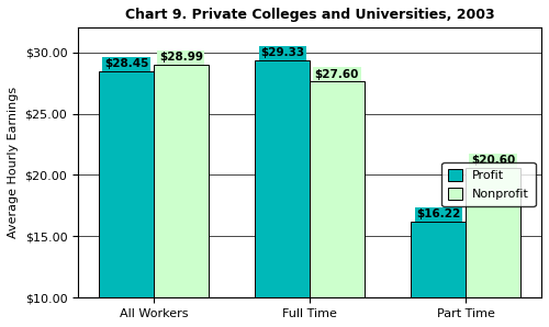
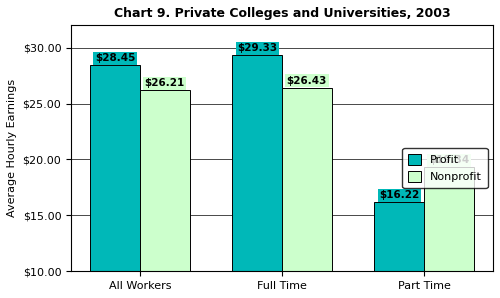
Nonprofit/All Workers: $28.99 -> $26.21
Nonprofit/Full Time: $27.60 -> $26.43
Nonprofit/Part Time: $20.6 -> $19.3
